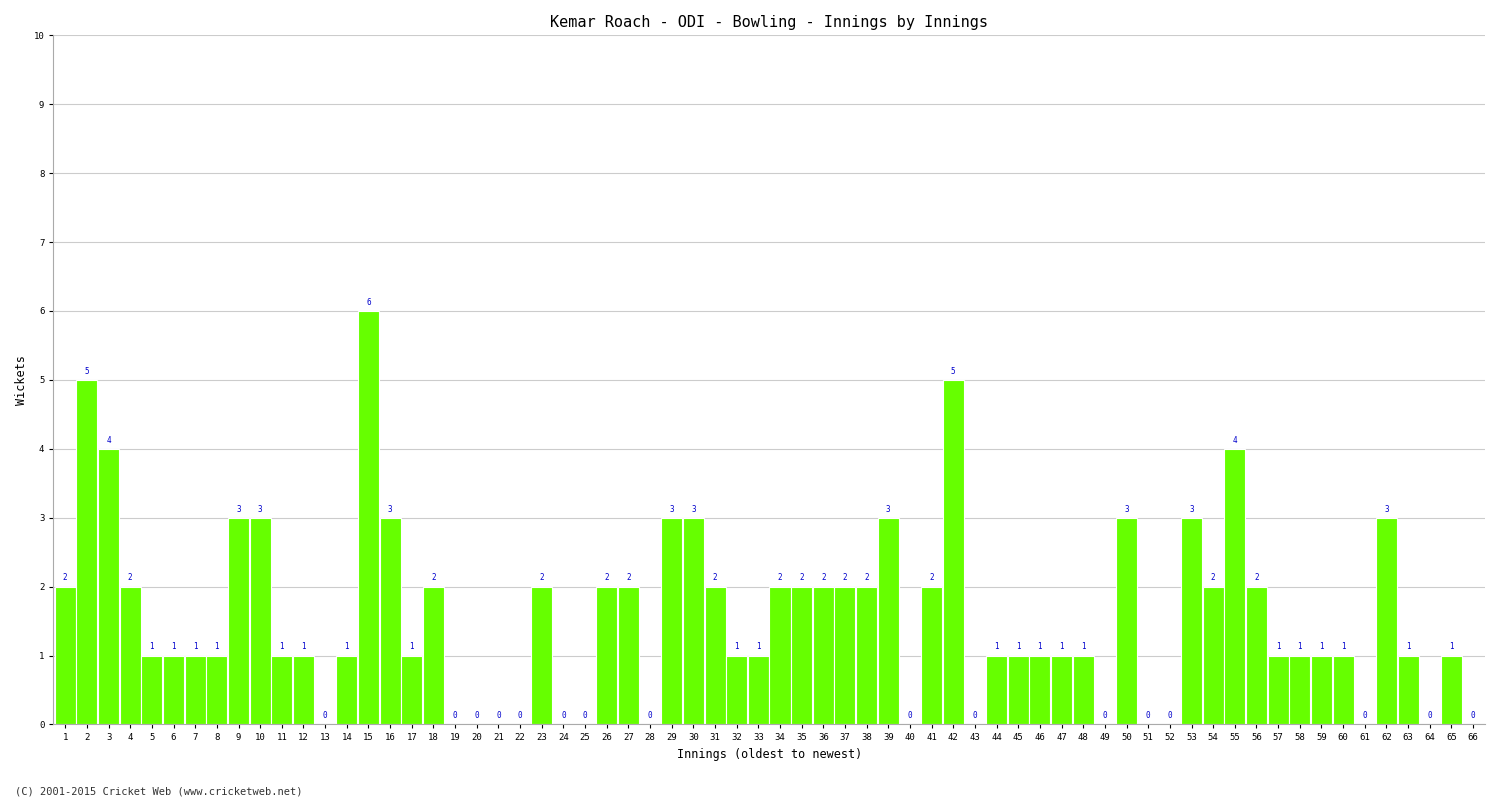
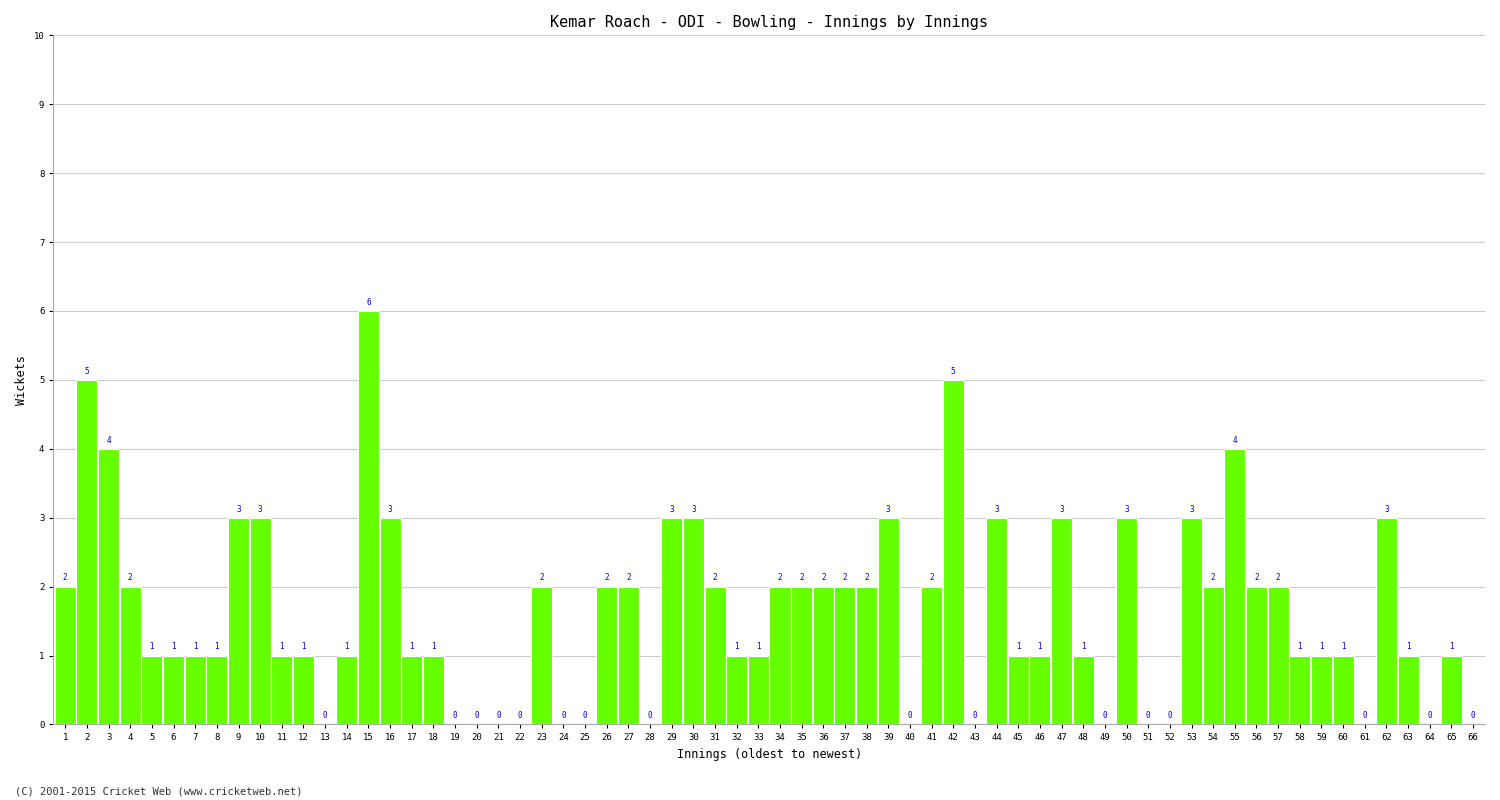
18: 2 -> 1
44: 1 -> 3
47: 1 -> 3
57: 1 -> 2
